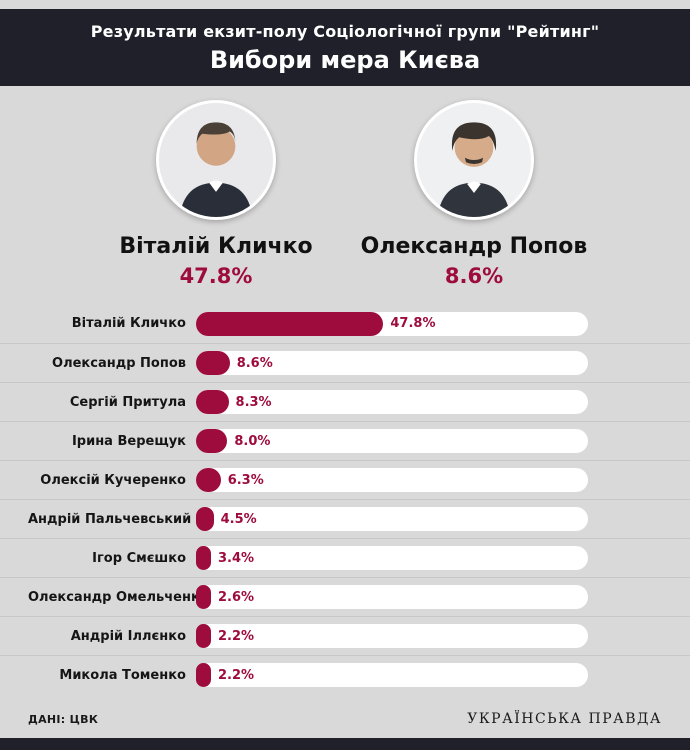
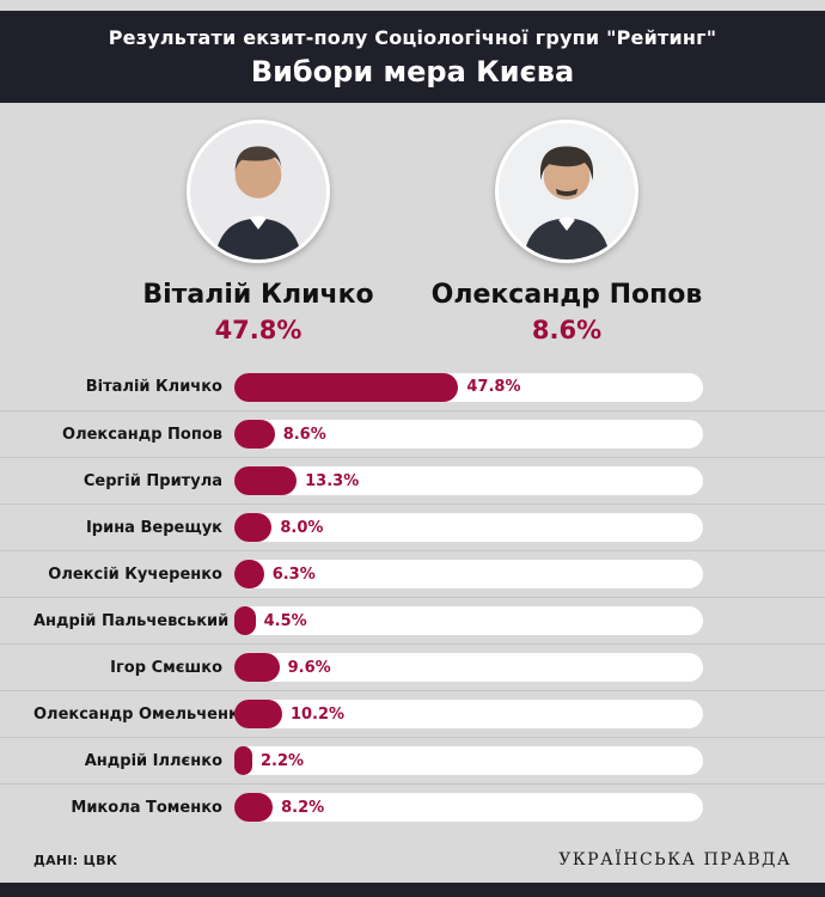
Сергій Притула: 8.3% -> 13.3%
Ігор Смєшко: 3.4% -> 9.6%
Олександр Омельченко: 2.6% -> 10.2%
Микола Томенко: 2.2% -> 8.2%
